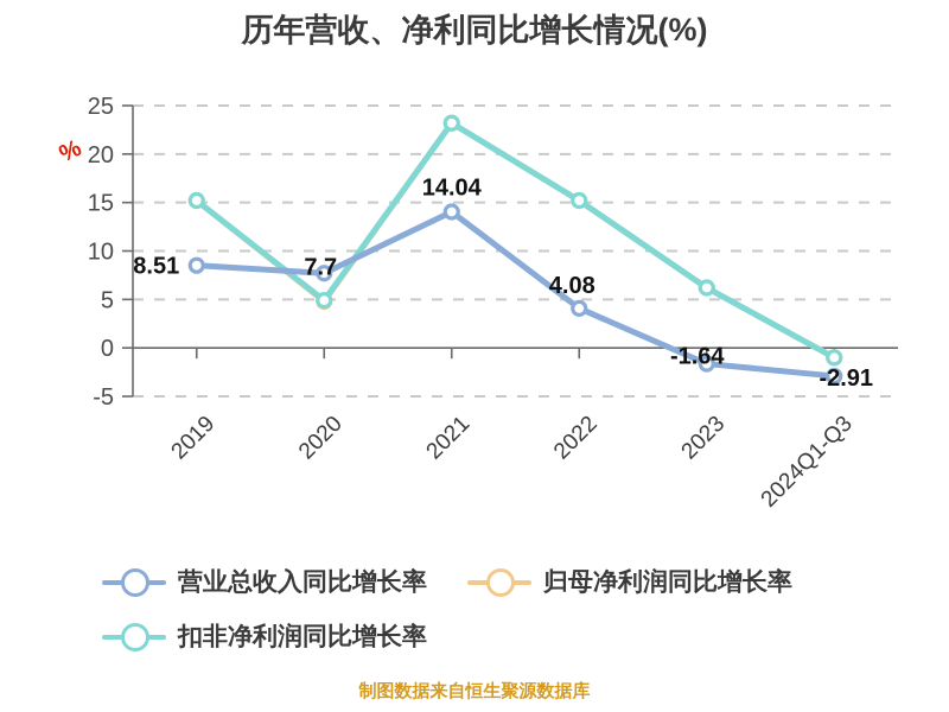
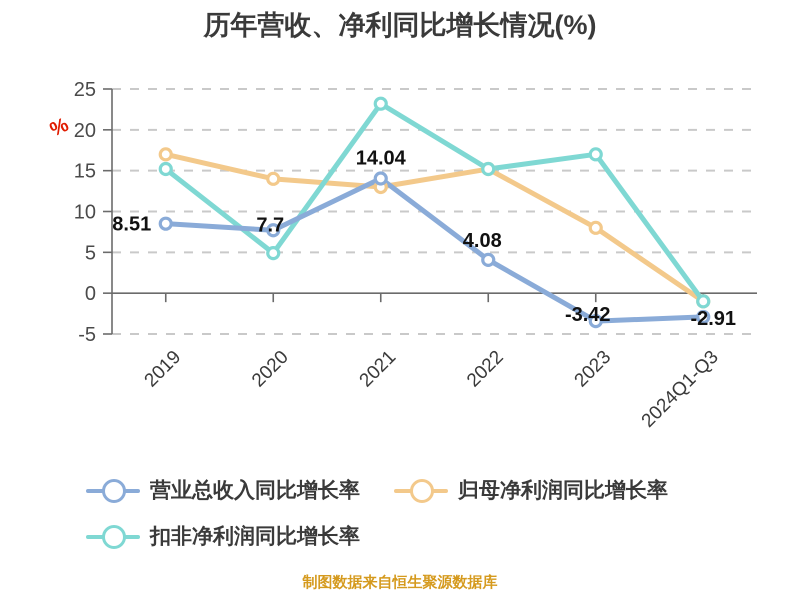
归母净利润同比增长率/2019: 15 -> 17
归母净利润同比增长率/2020: 5 -> 14
归母净利润同比增长率/2021: 23 -> 13
营业总收入同比增长率/2023: -1.64 -> -3.42
归母净利润同比增长率/2023: 6 -> 8
扣非净利润同比增长率/2023: 6 -> 17
